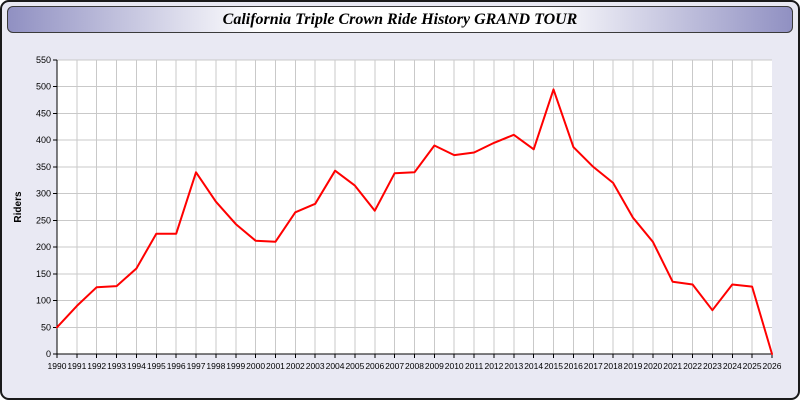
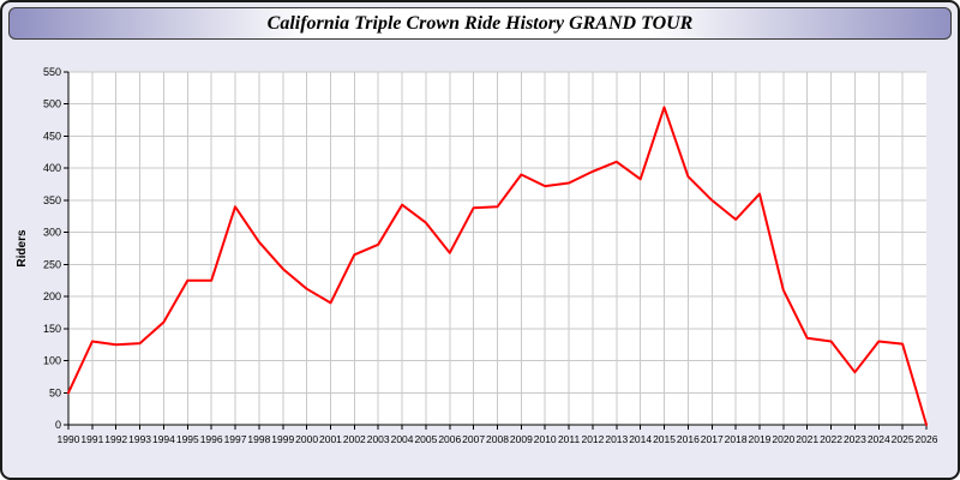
1991: 90 -> 130
2001: 210 -> 190
2019: 260 -> 360
